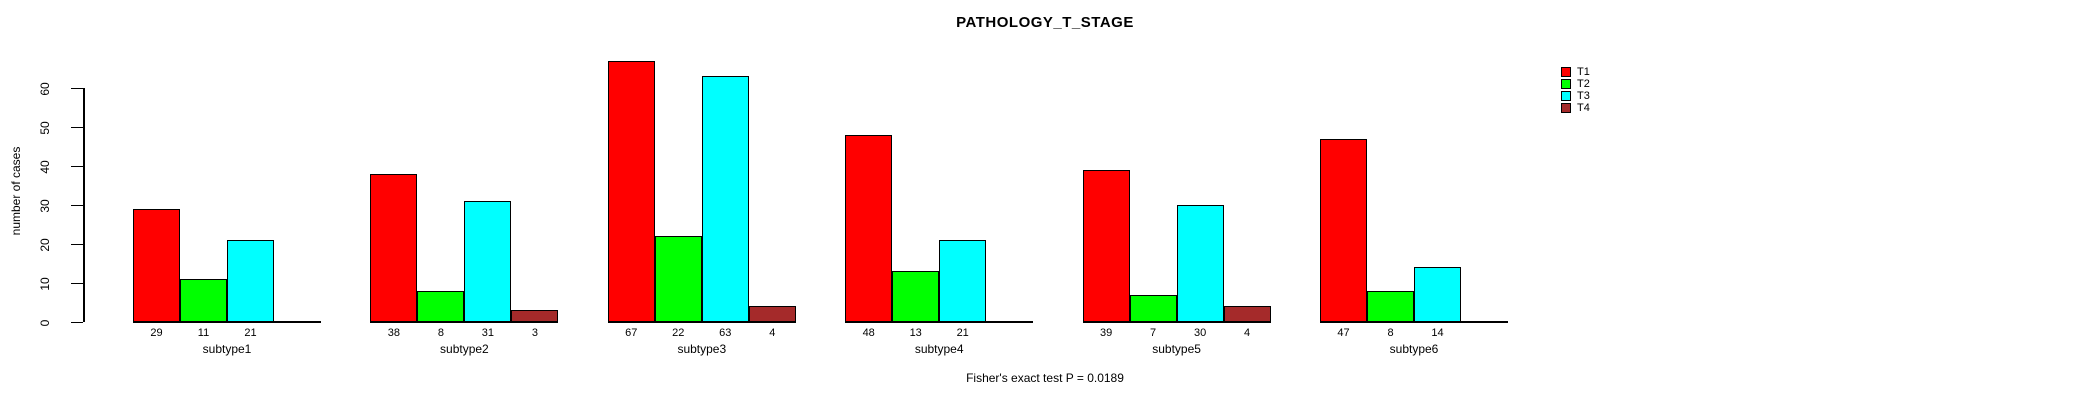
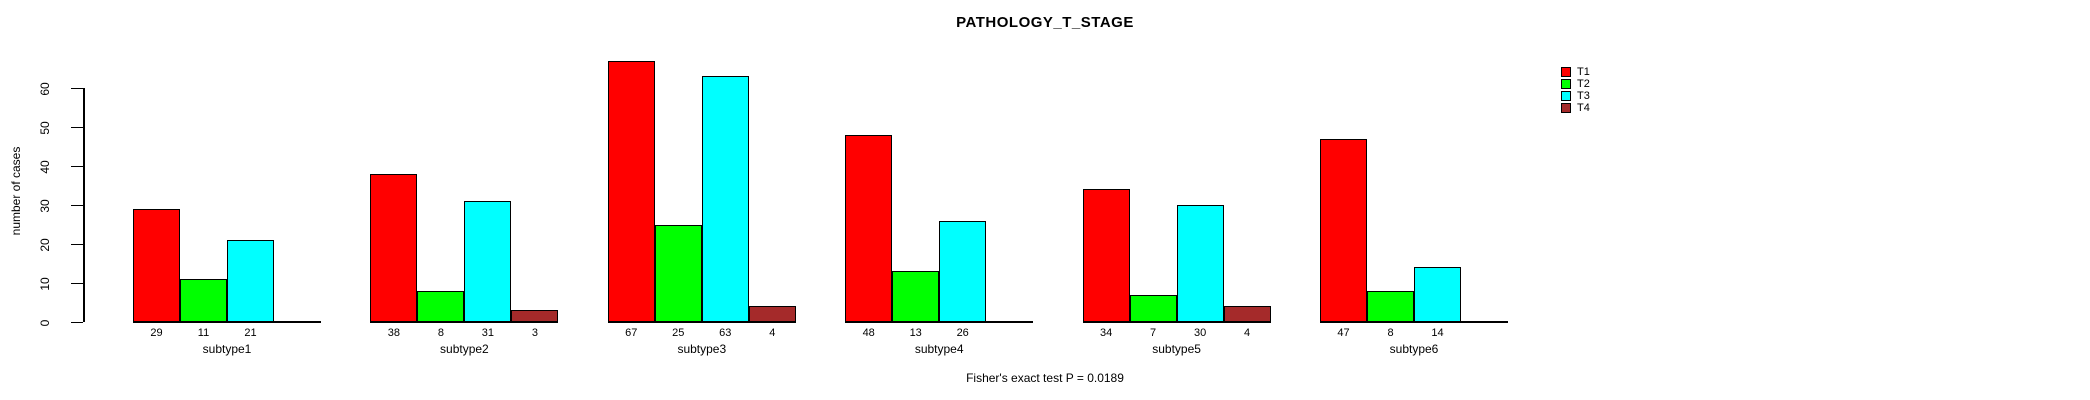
T2/subtype3: 22 -> 25
T3/subtype4: 21 -> 26
T1/subtype5: 39 -> 34
